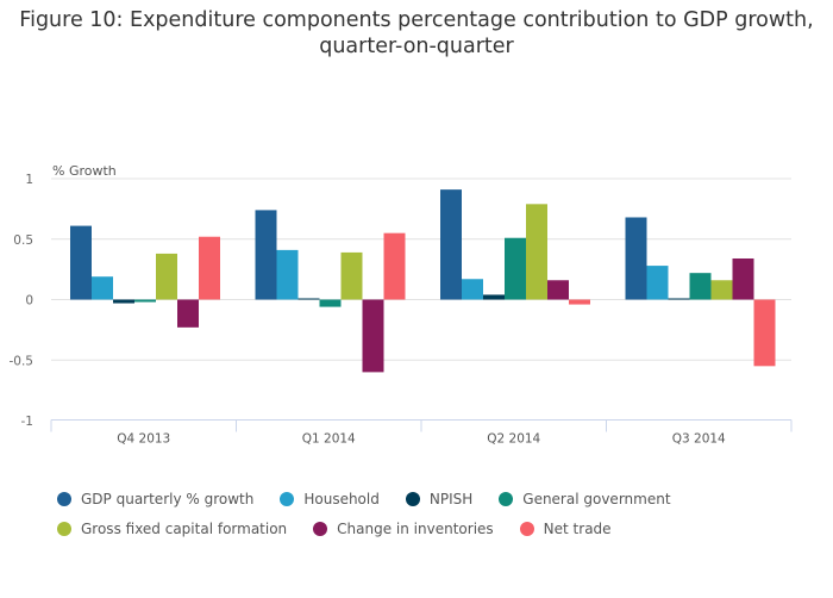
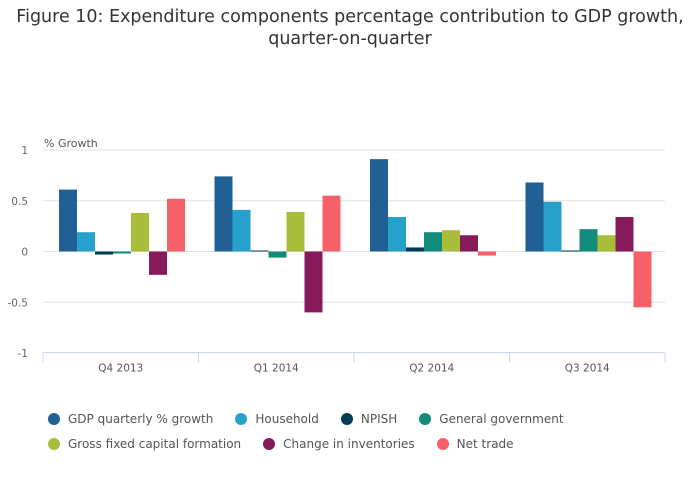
Household/Q2 2014: 0.17 -> 0.34
General government/Q2 2014: 0.51 -> 0.19
Gross fixed capital formation/Q2 2014: 0.79 -> 0.21
Household/Q3 2014: 0.28 -> 0.49
